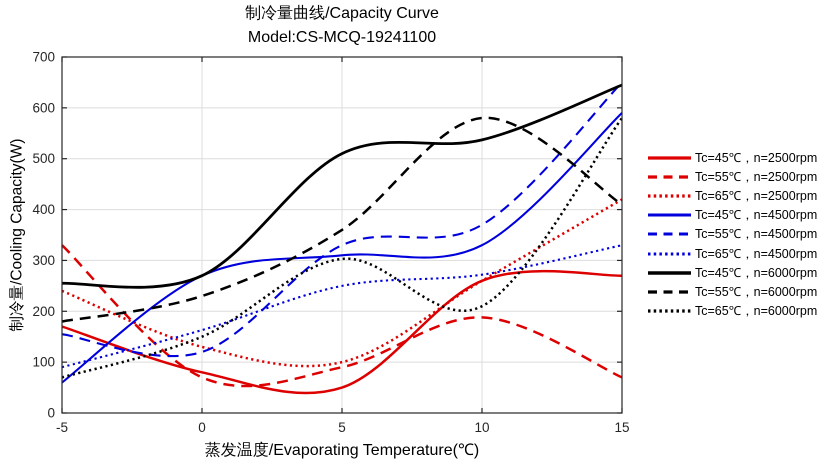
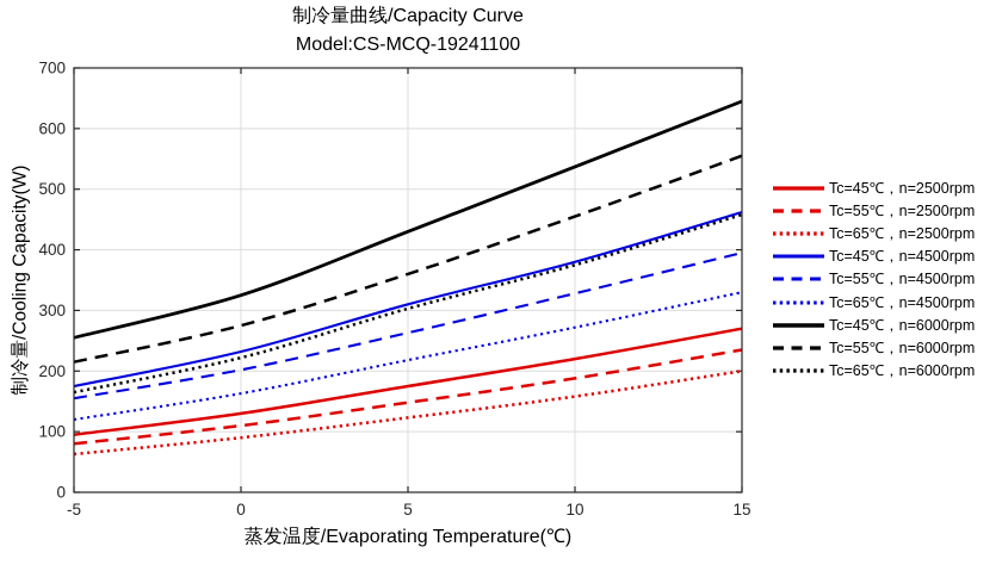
Tc=45℃，n=2500rpm/-5: 170 -> 100
Tc=55℃，n=2500rpm/-5: 330 -> 80
Tc=65℃，n=2500rpm/-5: 240 -> 60
Tc=45℃，n=4500rpm/-5: 60 -> 180
Tc=65℃，n=4500rpm/-5: 90 -> 120
Tc=55℃，n=6000rpm/-5: 180 -> 220
Tc=65℃，n=6000rpm/-5: 70 -> 160
Tc=45℃，n=2500rpm/0: 80 -> 130
Tc=55℃，n=2500rpm/0: 70 -> 110
Tc=65℃，n=2500rpm/0: 130 -> 90
Tc=45℃，n=4500rpm/0: 270 -> 230
Tc=55℃，n=4500rpm/0: 120 -> 200
Tc=45℃，n=6000rpm/0: 270 -> 320
Tc=55℃，n=6000rpm/0: 230 -> 280
Tc=65℃，n=6000rpm/0: 150 -> 220
Tc=45℃，n=2500rpm/5: 50 -> 180
Tc=55℃，n=2500rpm/5: 90 -> 150
Tc=65℃，n=2500rpm/5: 100 -> 120
Tc=55℃，n=4500rpm/5: 330 -> 260
Tc=65℃，n=4500rpm/5: 250 -> 220
Tc=45℃，n=6000rpm/5: 510 -> 430
Tc=45℃，n=2500rpm/10: 260 -> 220
Tc=65℃，n=2500rpm/10: 260 -> 160
Tc=45℃，n=4500rpm/10: 330 -> 380
Tc=55℃，n=4500rpm/10: 370 -> 330
Tc=55℃，n=6000rpm/10: 580 -> 460
Tc=65℃，n=6000rpm/10: 210 -> 380
Tc=55℃，n=2500rpm/15: 70 -> 240
Tc=65℃，n=2500rpm/15: 420 -> 200
Tc=45℃，n=4500rpm/15: 590 -> 460
Tc=55℃，n=4500rpm/15: 650 -> 400
Tc=55℃，n=6000rpm/15: 410 -> 560
Tc=65℃，n=6000rpm/15: 580 -> 460
